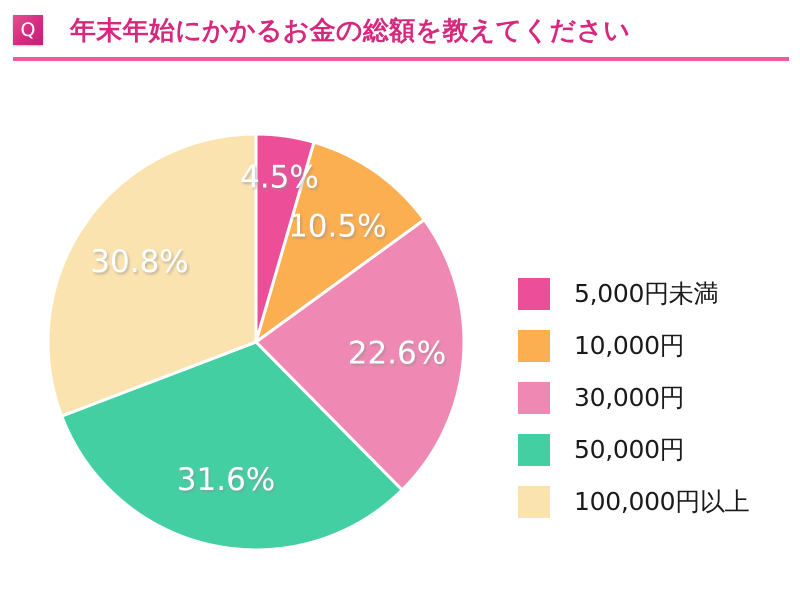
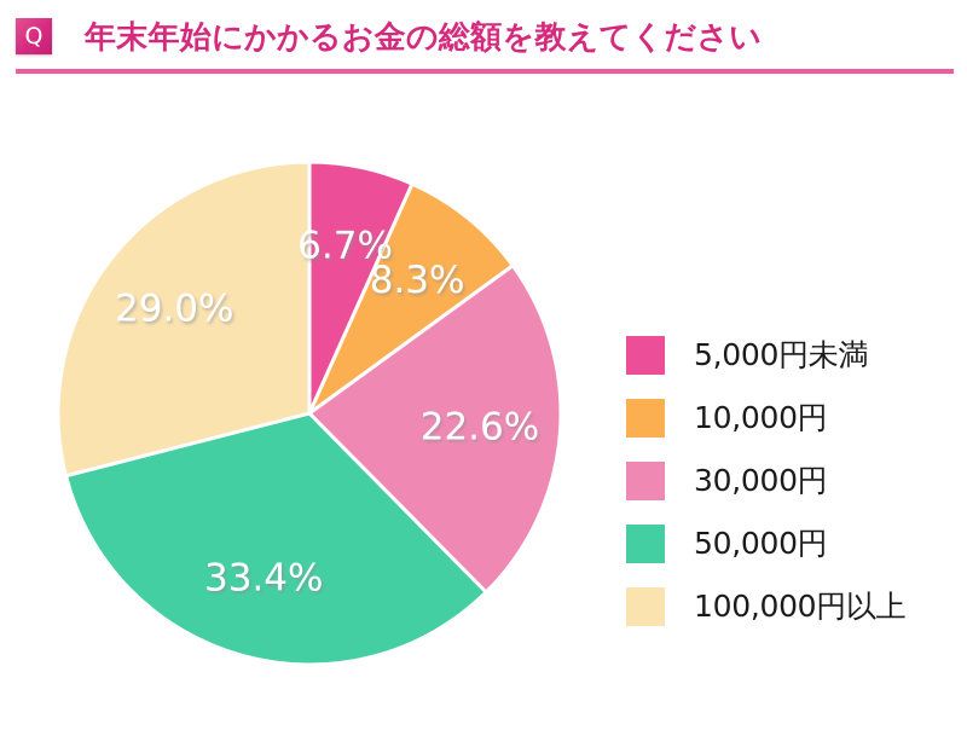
5,000円未満: 4.5% -> 6.7%
10,000円: 10.5% -> 8.3%
50,000円: 31.6% -> 33.4%
100,000円以上: 30.8% -> 29.0%
